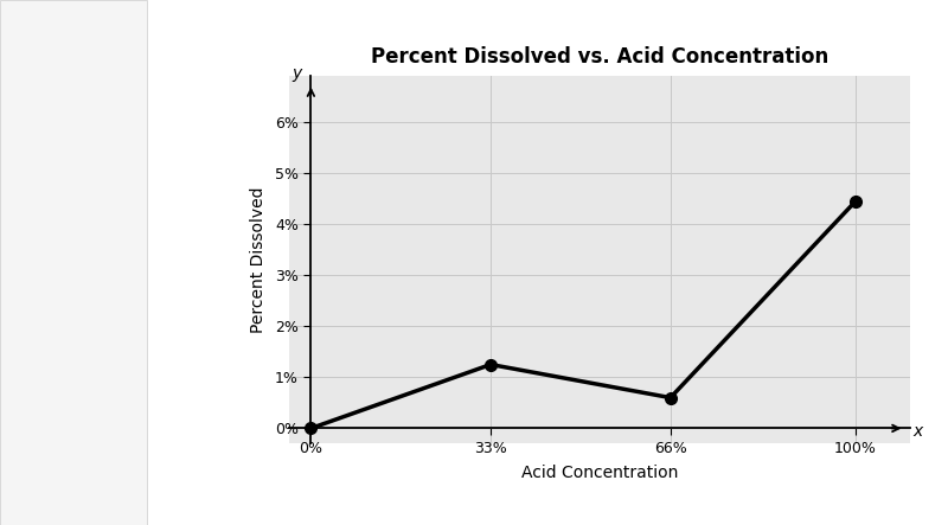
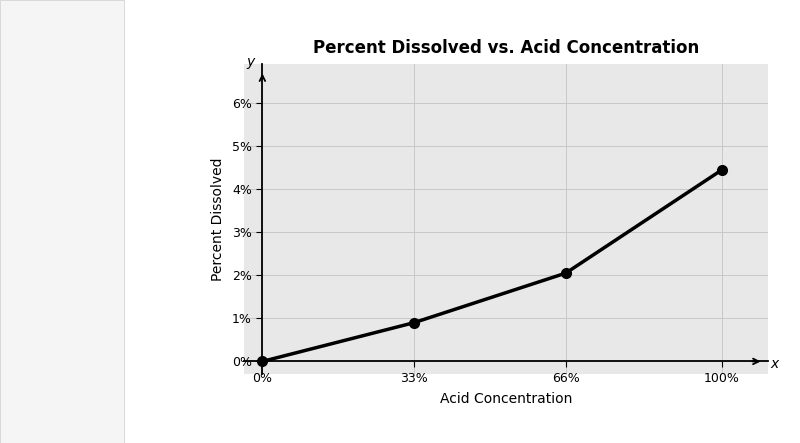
33%: 1.25% -> 0.90%
66%: 0.60% -> 2.05%
